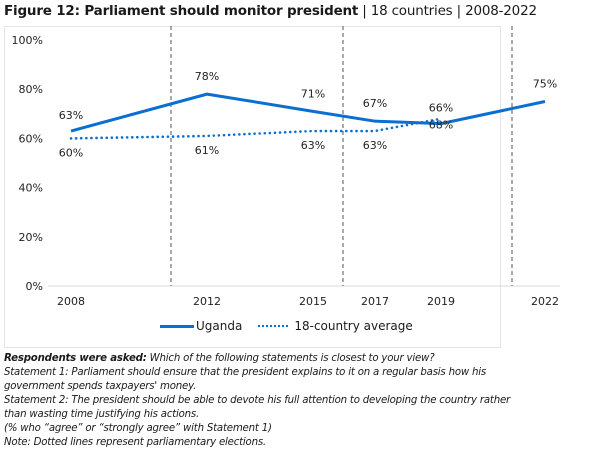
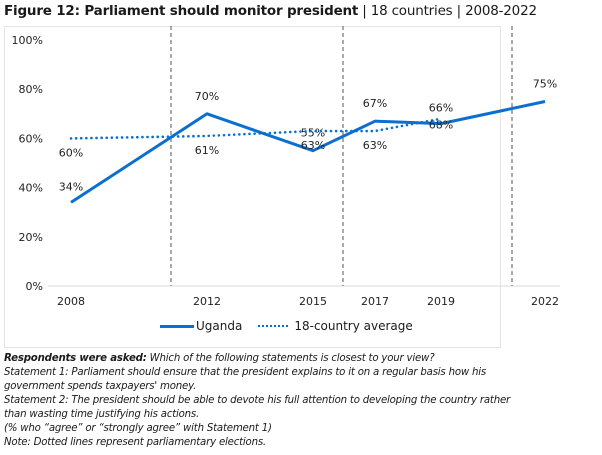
Uganda/2008: 63% -> 34%
Uganda/2012: 78% -> 70%
Uganda/2015: 71% -> 55%
